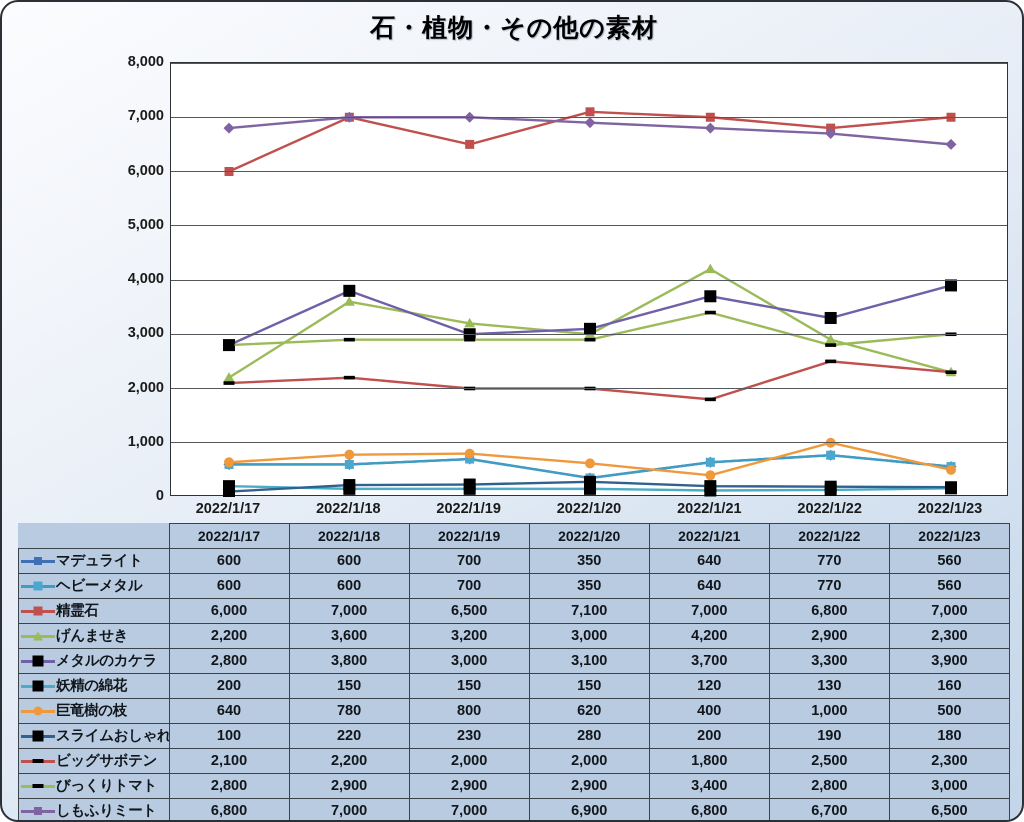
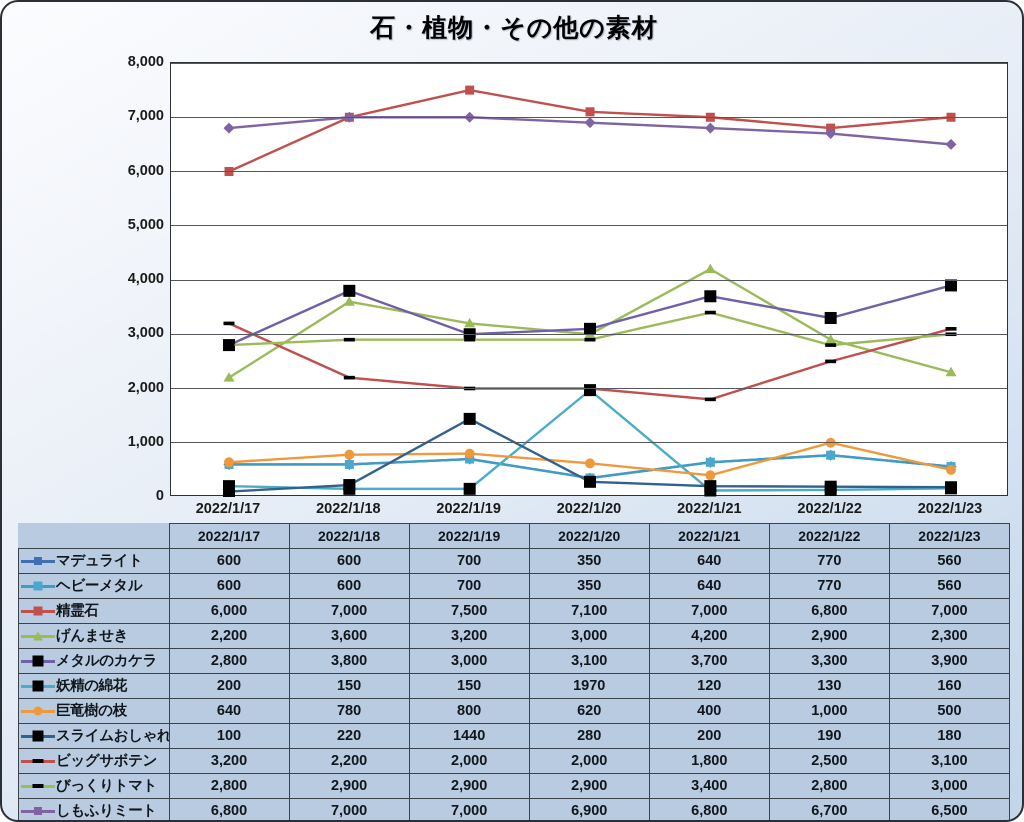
ビッグサボテン/2022/1/17: 2,100 -> 3,200
精霊石/2022/1/19: 6,500 -> 7,500
スライムおしゃれ花/2022/1/19: 230 -> 1440
妖精の綿花/2022/1/20: 150 -> 1970
ビッグサボテン/2022/1/23: 2,300 -> 3,100
